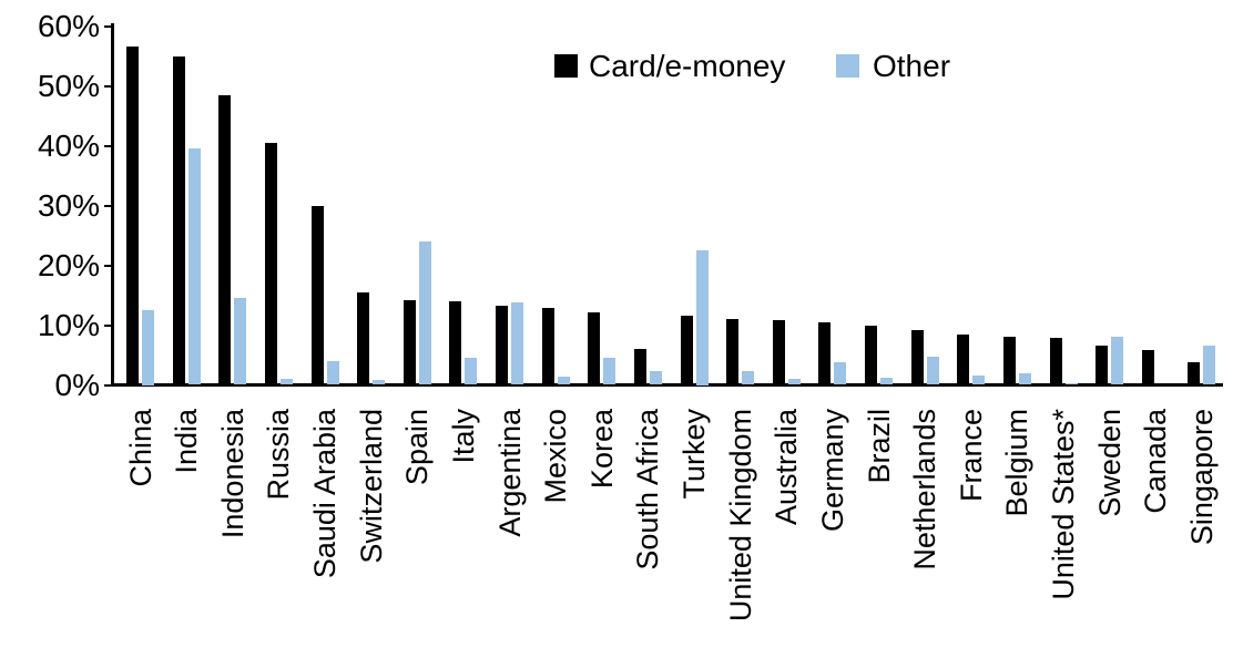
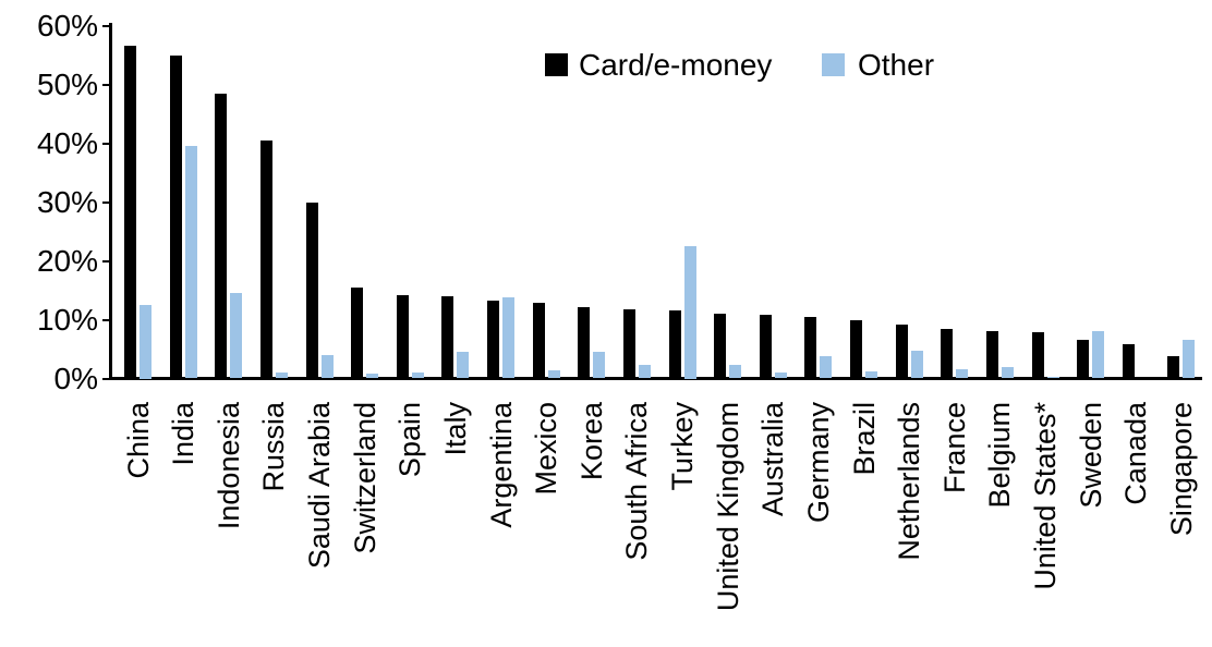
Other/Spain: 24% -> 1%
Card/e-money/South Africa: 6% -> 12%
